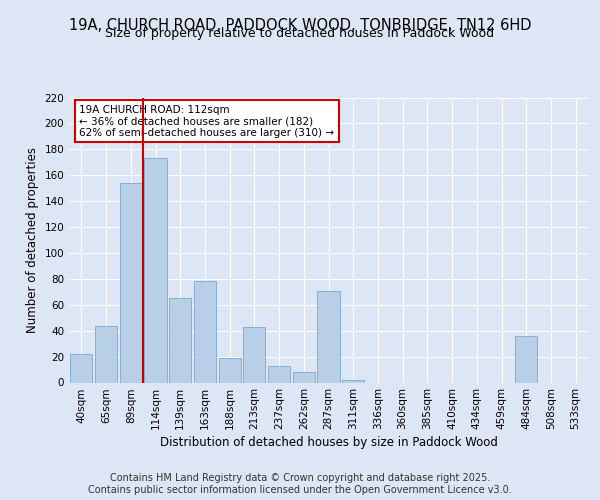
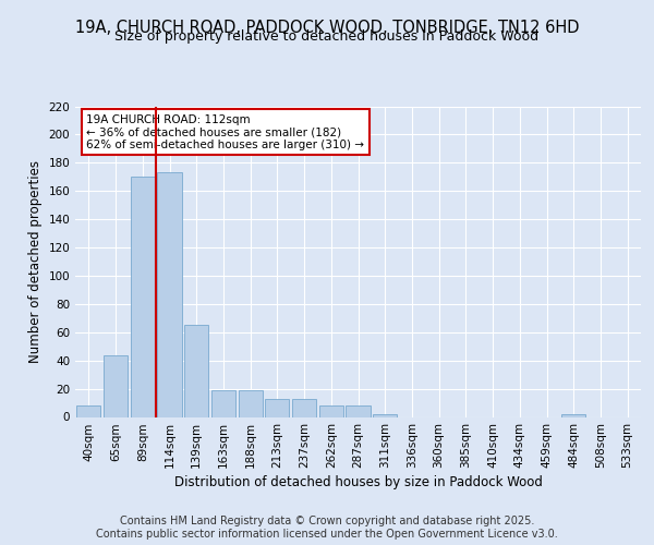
40sqm: 22 -> 8
89sqm: 154 -> 170
163sqm: 78 -> 19
213sqm: 43 -> 13
287sqm: 71 -> 8
484sqm: 36 -> 2
